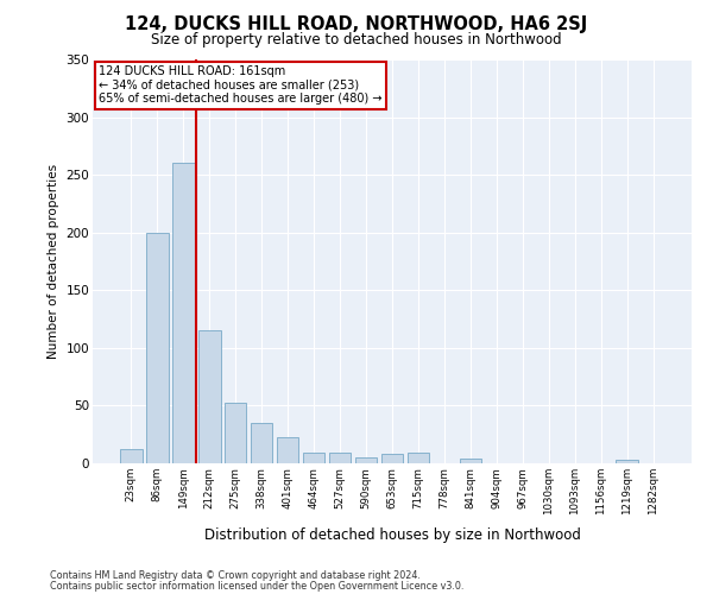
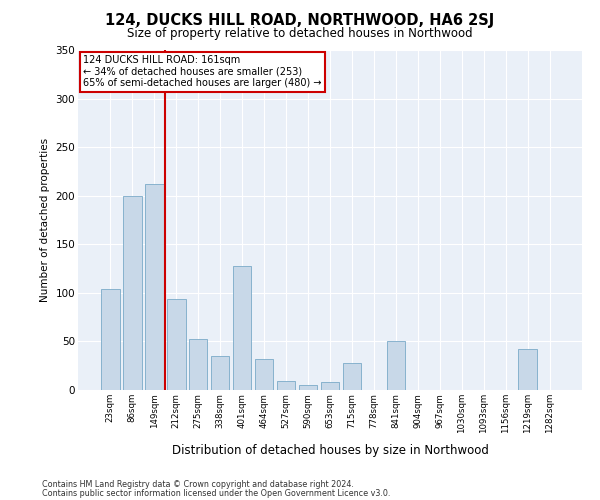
23sqm: 12 -> 104
149sqm: 260 -> 212
212sqm: 115 -> 94
401sqm: 23 -> 128
464sqm: 9 -> 32
715sqm: 9 -> 28
841sqm: 4 -> 50
1219sqm: 3 -> 42
